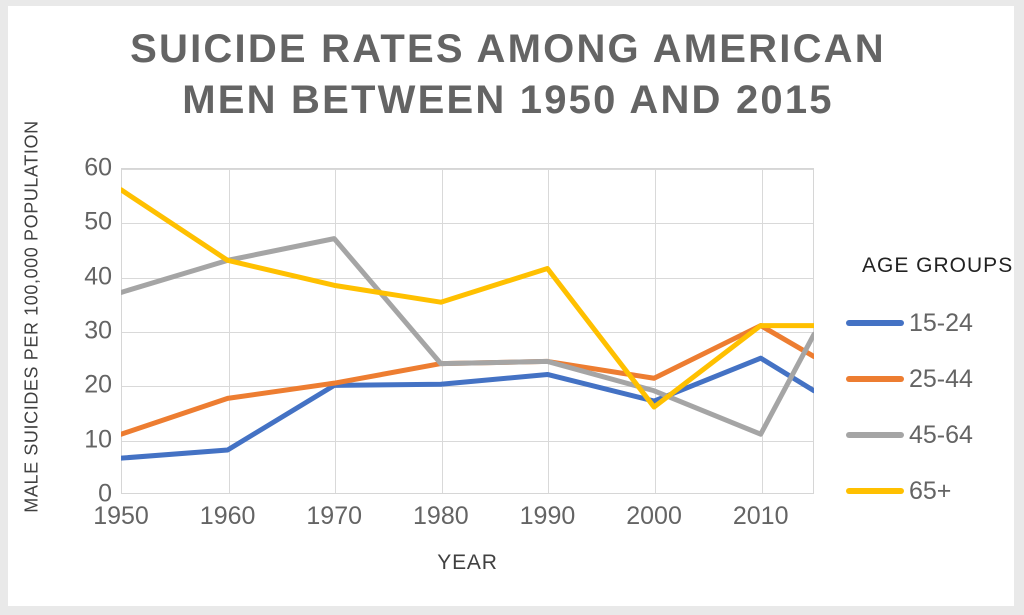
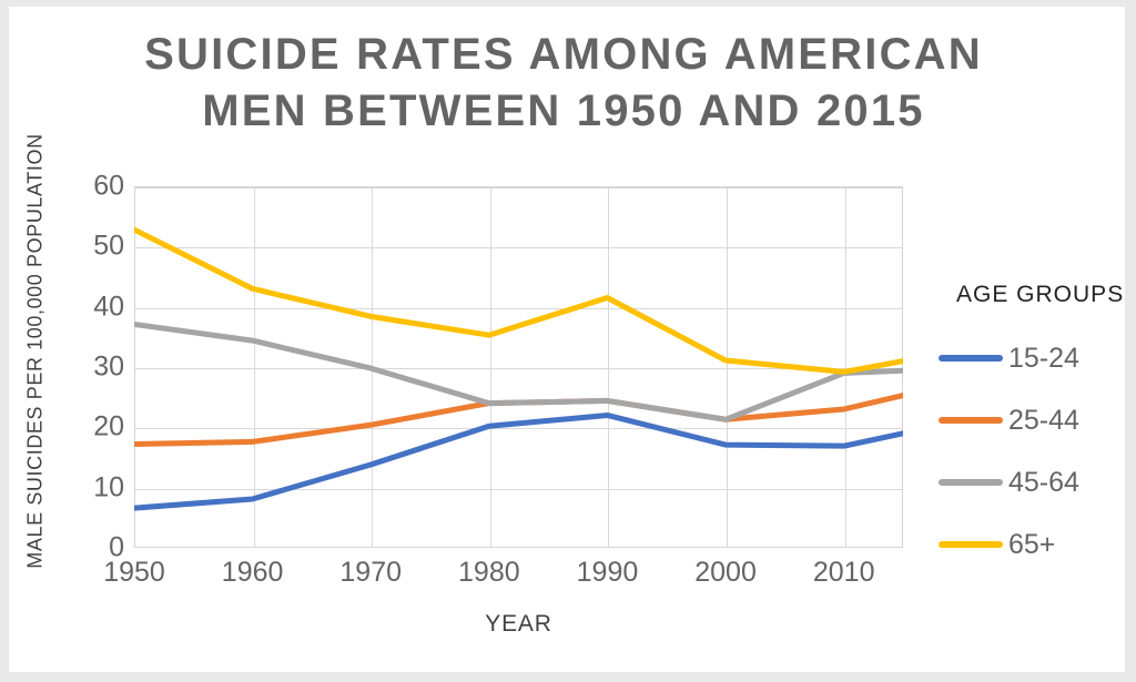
25-44/1950: 11 -> 17
65+/1950: 56 -> 53
45-64/1960: 43 -> 34
15-24/1970: 20 -> 14
45-64/1970: 47 -> 30
45-64/2000: 19 -> 21
65+/2000: 16 -> 31
15-24/2010: 25 -> 17
25-44/2010: 31 -> 23
45-64/2010: 11 -> 29
65+/2010: 31 -> 29
